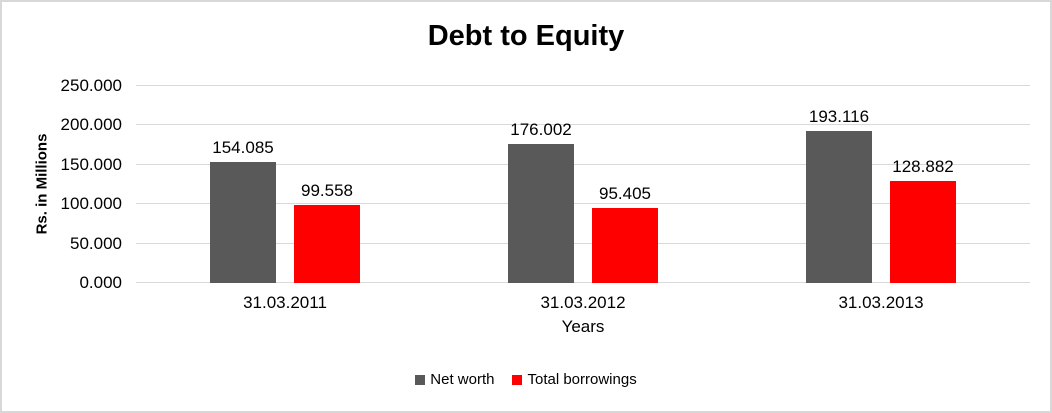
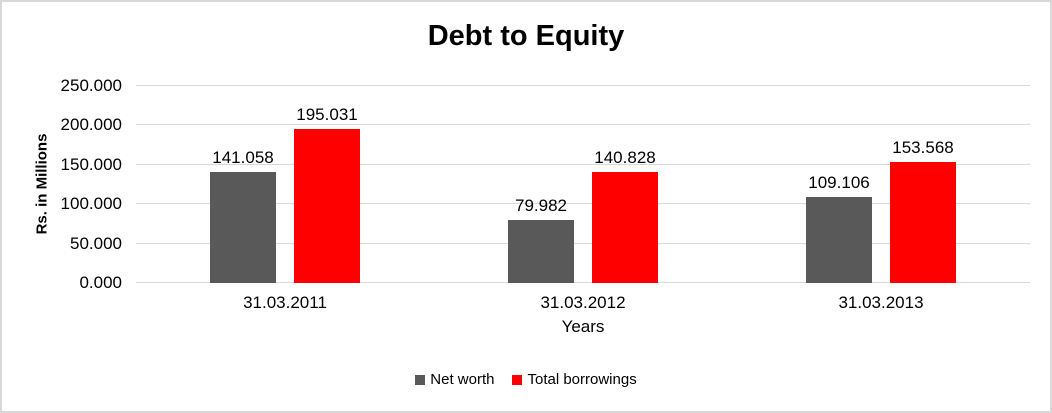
Net worth/31.03.2011: 154.085 -> 141.058
Total borrowings/31.03.2011: 99.558 -> 195.031
Net worth/31.03.2012: 176.002 -> 79.982
Total borrowings/31.03.2012: 95.405 -> 140.828
Net worth/31.03.2013: 193.116 -> 109.106
Total borrowings/31.03.2013: 128.882 -> 153.568
